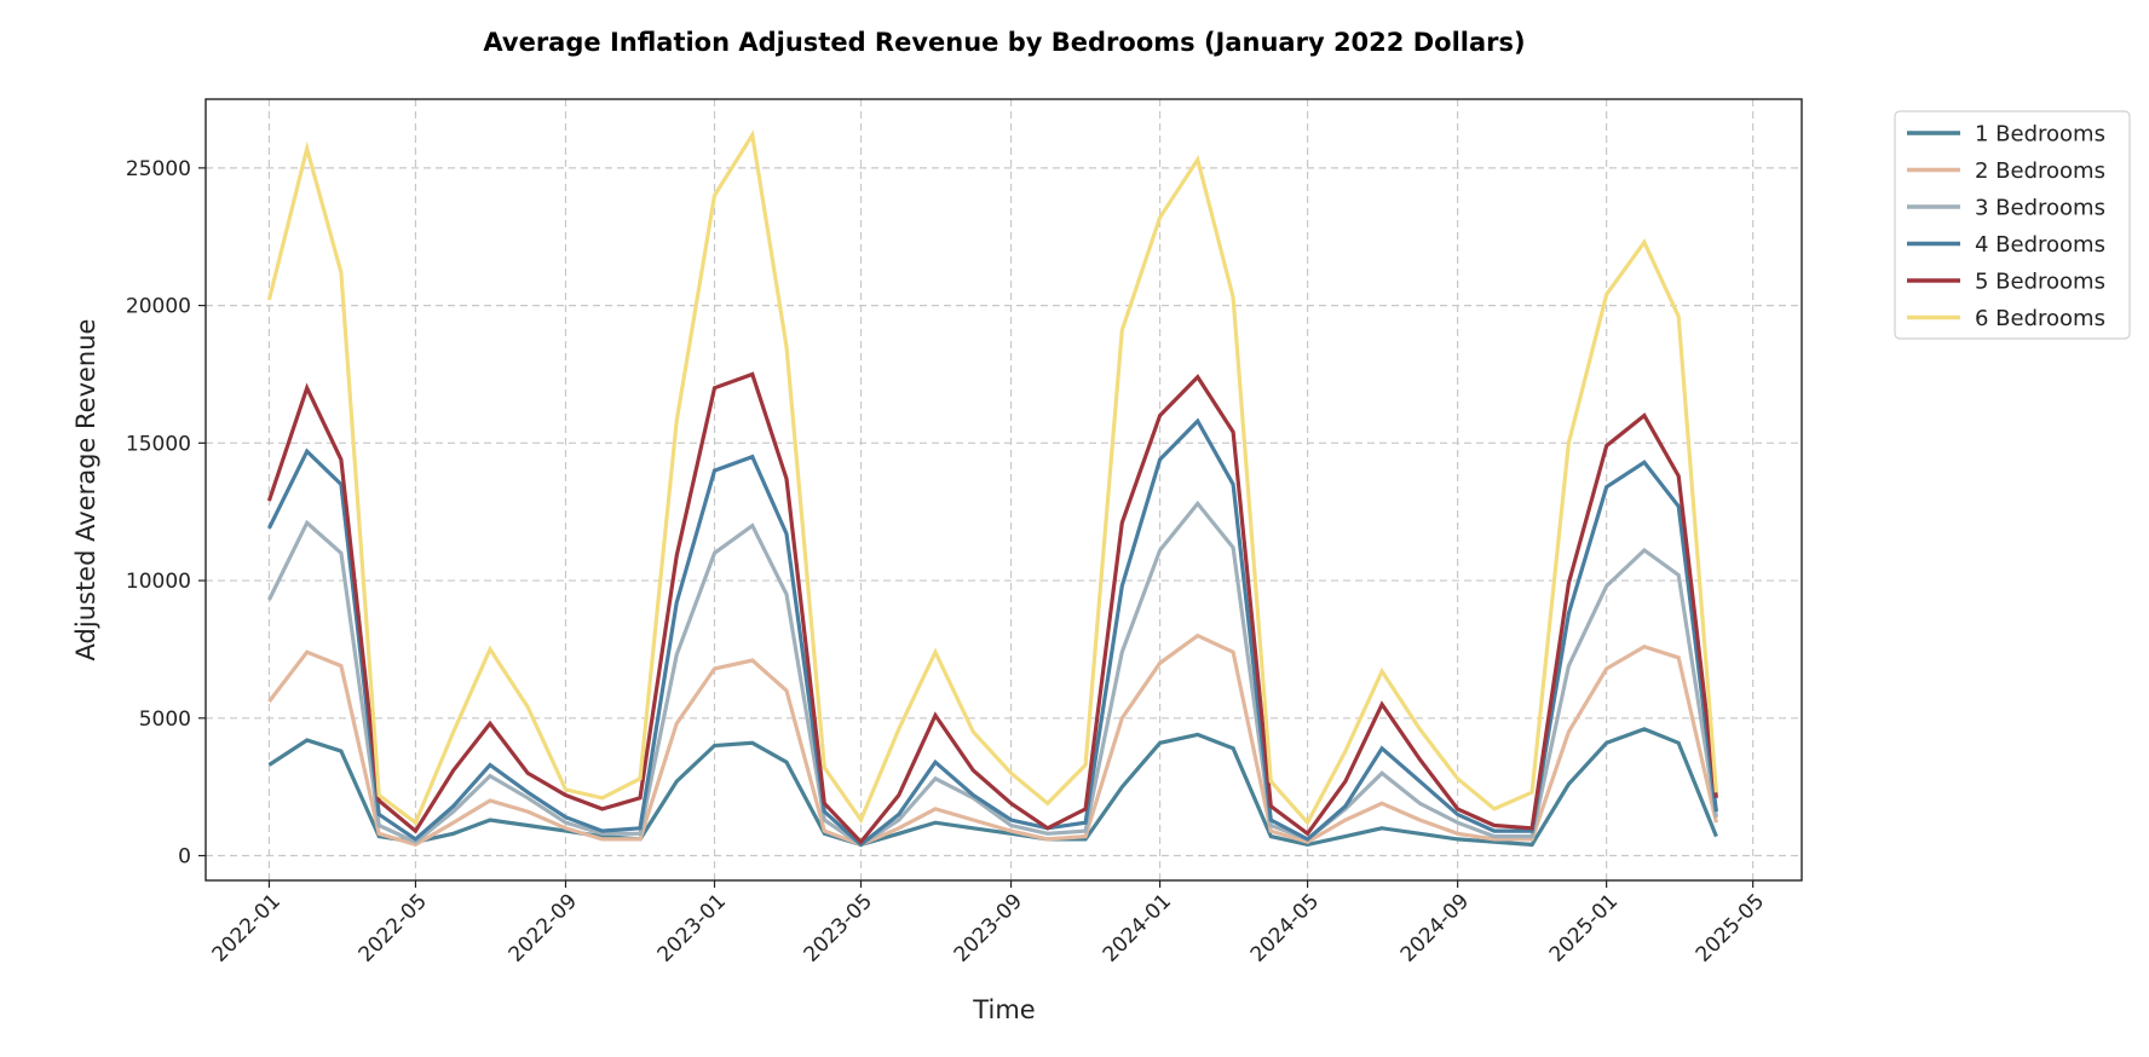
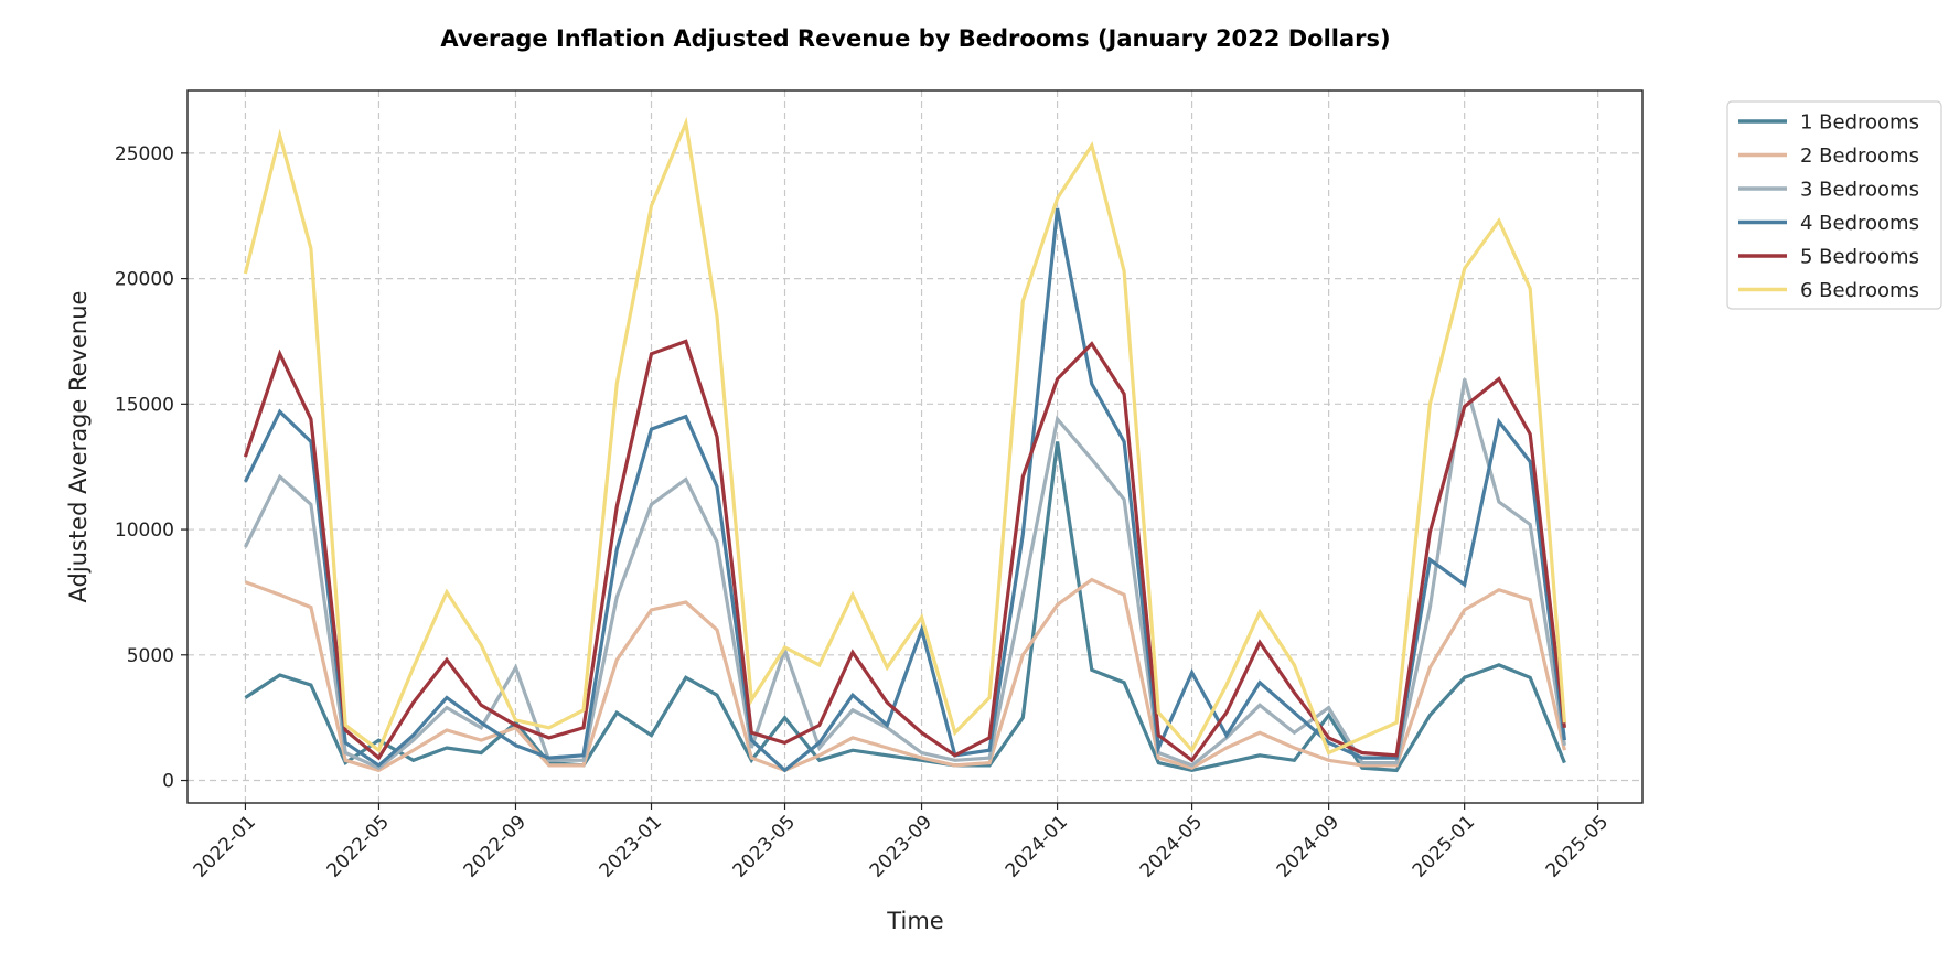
2 Bedrooms/2022-01: 5600 -> 7900
1 Bedrooms/2022-05: 500 -> 1600
1 Bedrooms/2022-09: 900 -> 2300
2 Bedrooms/2022-09: 1000 -> 2100
3 Bedrooms/2022-09: 1200 -> 4500
1 Bedrooms/2023-01: 4000 -> 1800
6 Bedrooms/2023-01: 24000 -> 22900
1 Bedrooms/2023-05: 400 -> 2500
3 Bedrooms/2023-05: 400 -> 5200
5 Bedrooms/2023-05: 500 -> 1500
6 Bedrooms/2023-05: 1300 -> 5300
4 Bedrooms/2023-09: 1300 -> 6000
6 Bedrooms/2023-09: 3000 -> 6500
1 Bedrooms/2024-01: 4100 -> 13500
3 Bedrooms/2024-01: 11100 -> 14400
4 Bedrooms/2024-01: 14400 -> 22800
4 Bedrooms/2024-05: 600 -> 4300
1 Bedrooms/2024-09: 600 -> 2600
3 Bedrooms/2024-09: 1200 -> 2900
6 Bedrooms/2024-09: 2800 -> 1100
3 Bedrooms/2025-01: 9800 -> 16000
4 Bedrooms/2025-01: 13400 -> 7800
